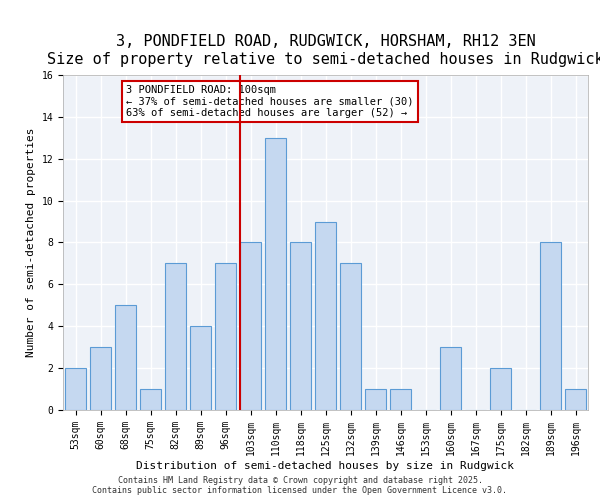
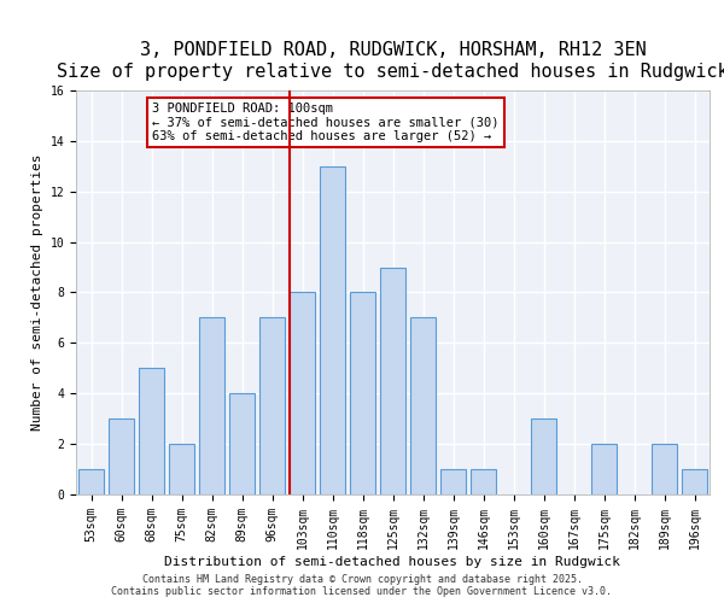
53sqm: 2 -> 1
75sqm: 1 -> 2
189sqm: 8 -> 2
